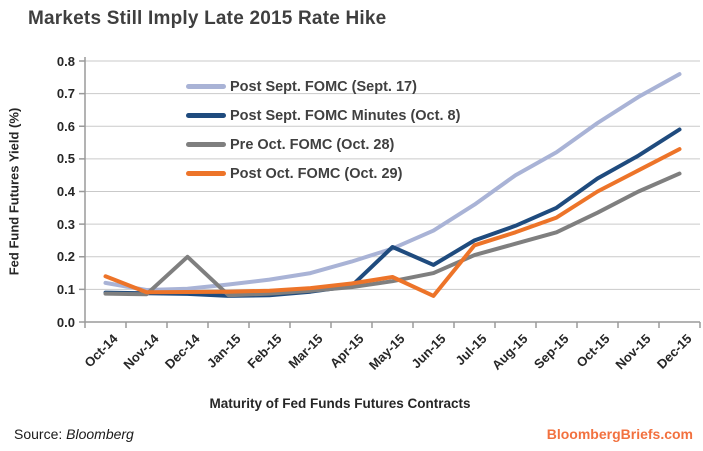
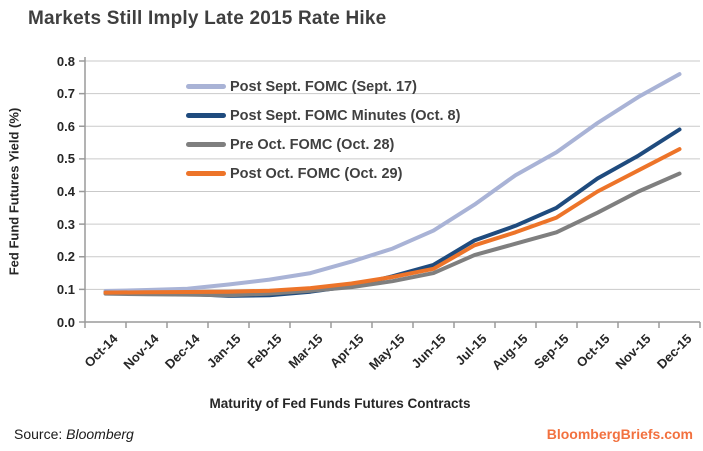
Post Sept. FOMC (Sept. 17)/Oct-14: 0.12 -> 0.10
Post Oct. FOMC (Oct. 29)/Oct-14: 0.14 -> 0.09
Pre Oct. FOMC (Oct. 28)/Dec-14: 0.20 -> 0.08
Post Sept. FOMC Minutes (Oct. 8)/May-15: 0.23 -> 0.14
Post Oct. FOMC (Oct. 29)/Jun-15: 0.08 -> 0.16
